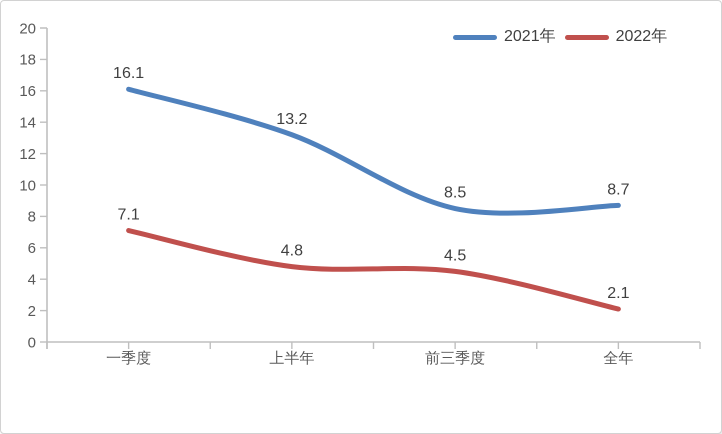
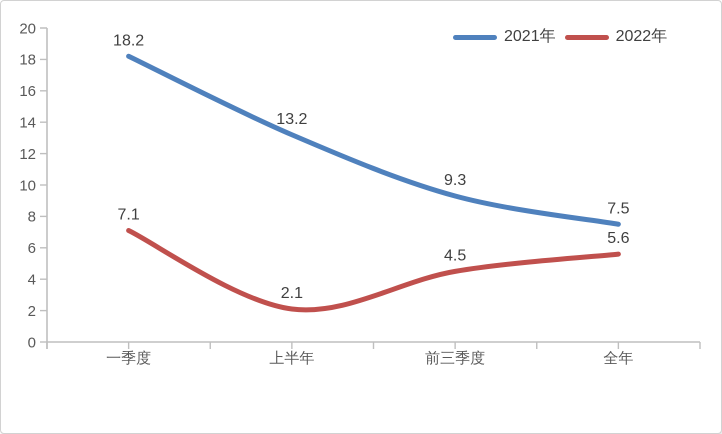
2021年/一季度: 16.1 -> 18.2
2022年/上半年: 4.8 -> 2.1
2021年/前三季度: 8.5 -> 9.3
2021年/全年: 8.7 -> 7.5
2022年/全年: 2.1 -> 5.6
